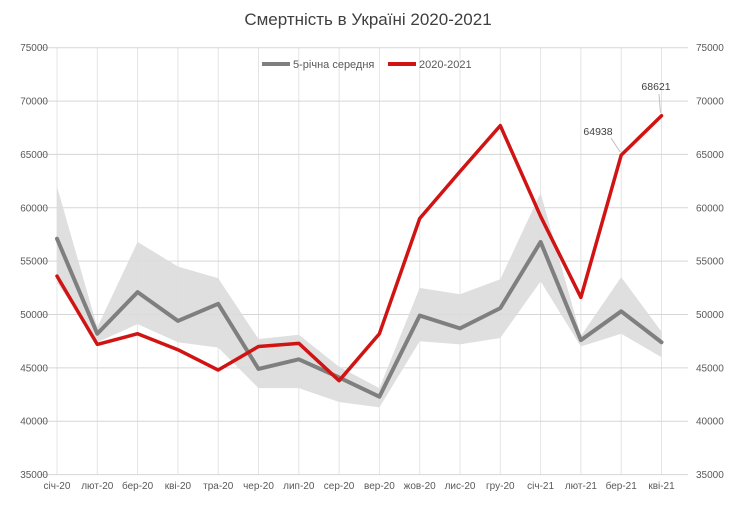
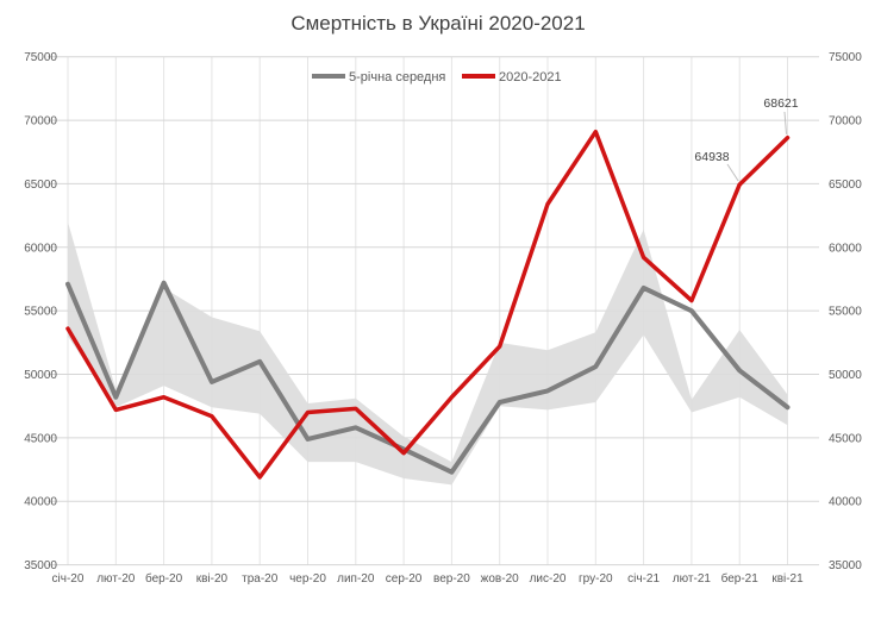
5-річна середня/бер-20: 52100 -> 57200
2020-2021/тра-20: 44800 -> 41900
5-річна середня/жов-20: 49900 -> 47800
2020-2021/жов-20: 59000 -> 52200
2020-2021/гру-20: 67700 -> 69100
5-річна середня/лют-21: 47600 -> 55000
2020-2021/лют-21: 51600 -> 55800
